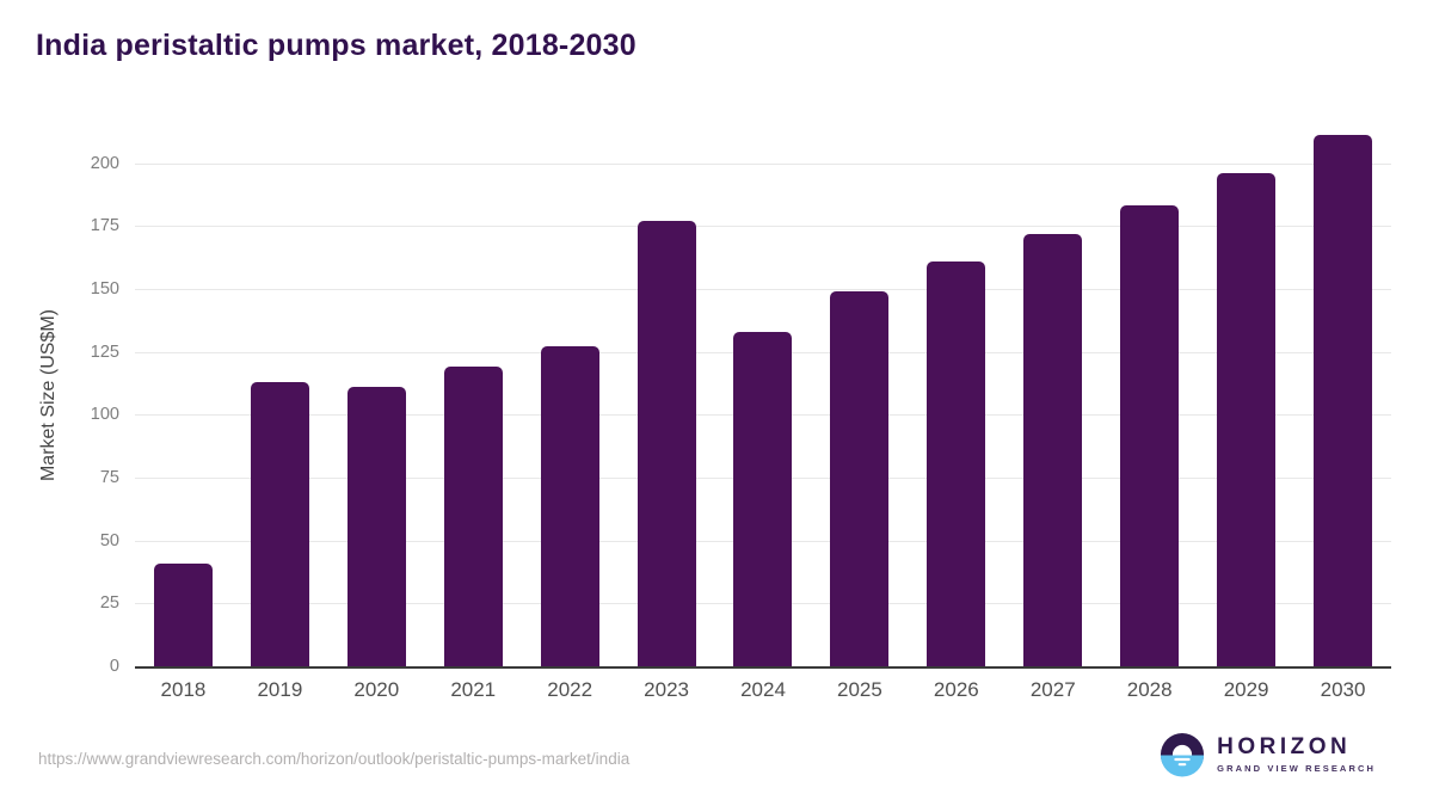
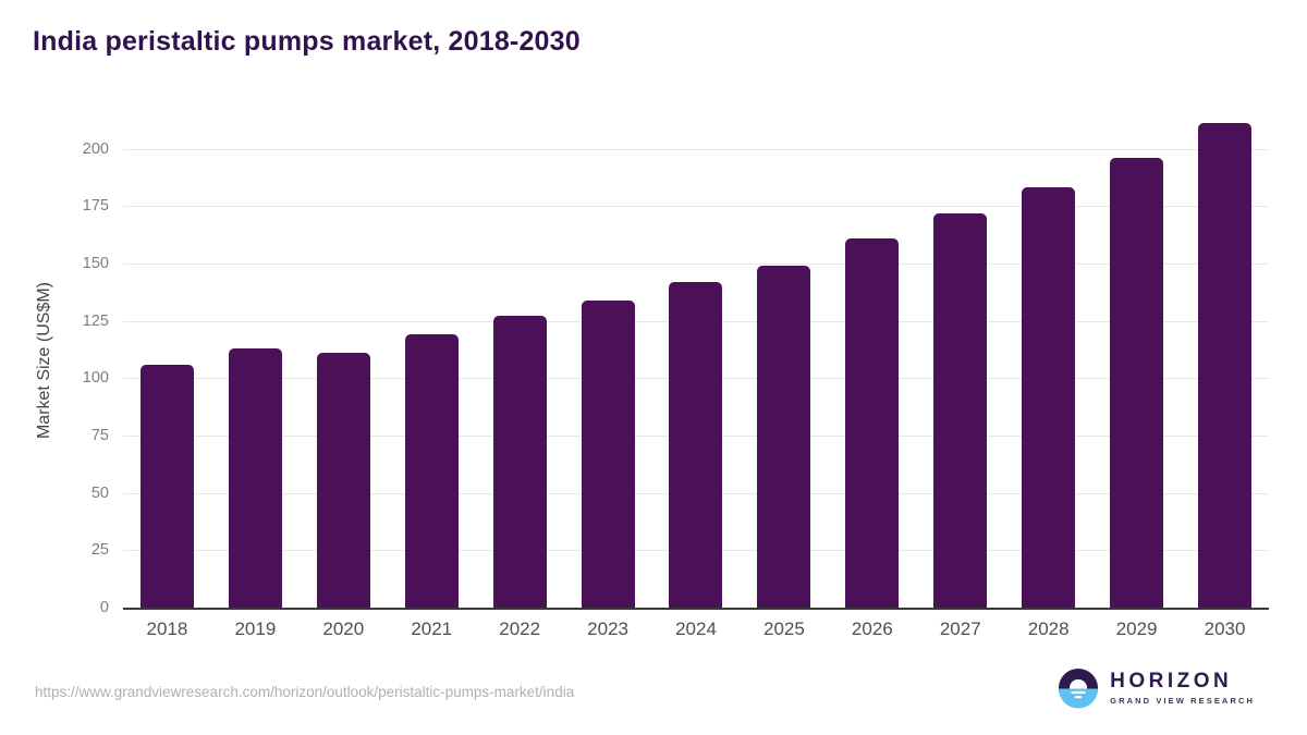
2018: 41 -> 106
2023: 177 -> 134
2024: 133 -> 142
